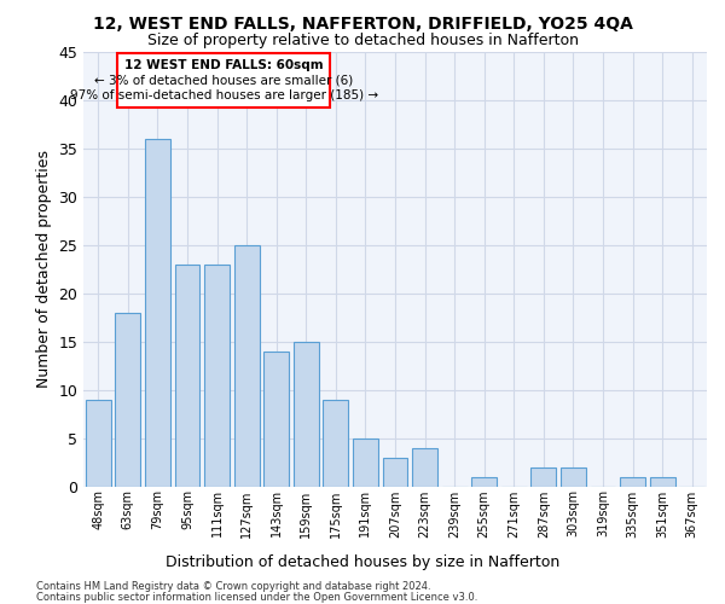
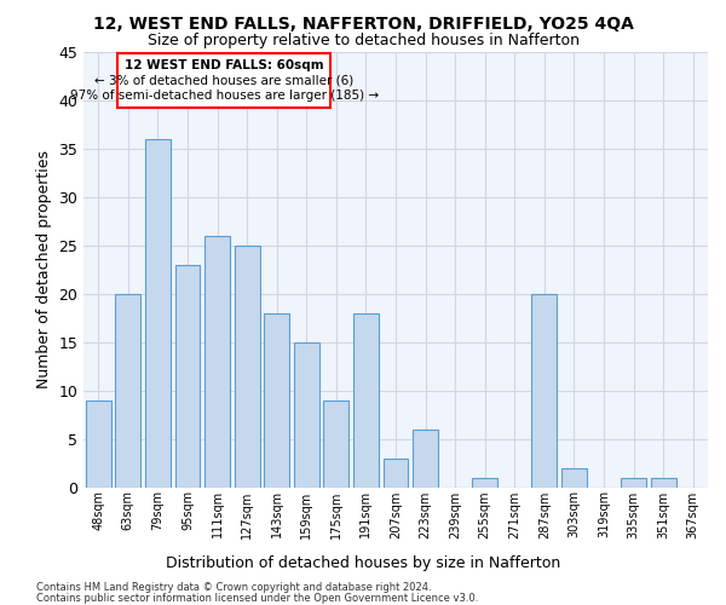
63sqm: 18 -> 20
111sqm: 23 -> 26
143sqm: 14 -> 18
191sqm: 5 -> 18
223sqm: 4 -> 6
287sqm: 2 -> 20
